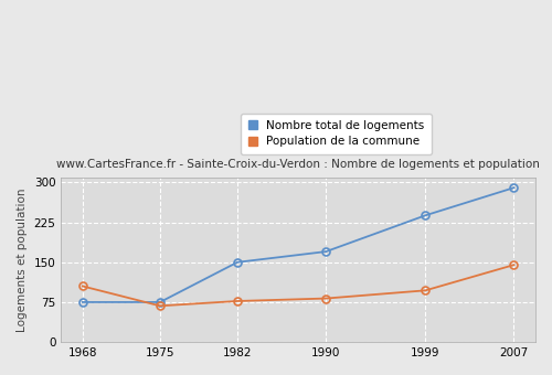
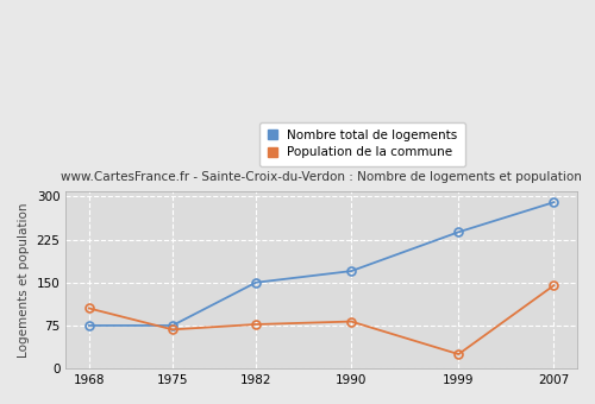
Population de la commune/1999: 97 -> 25
